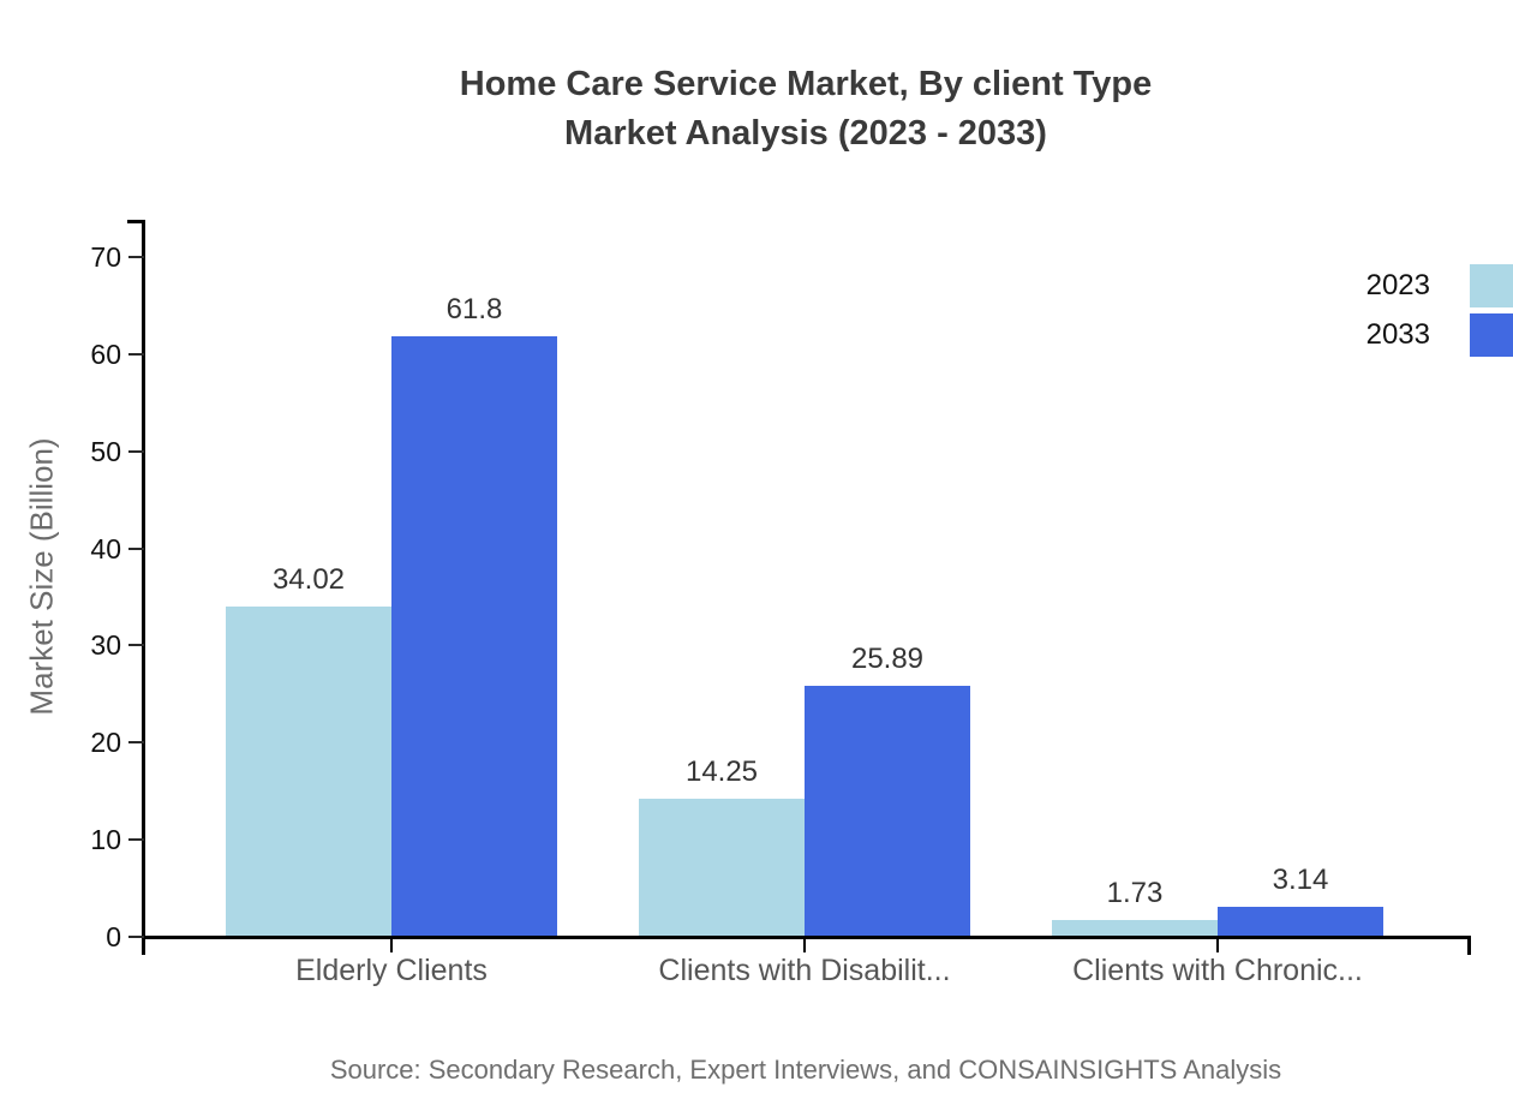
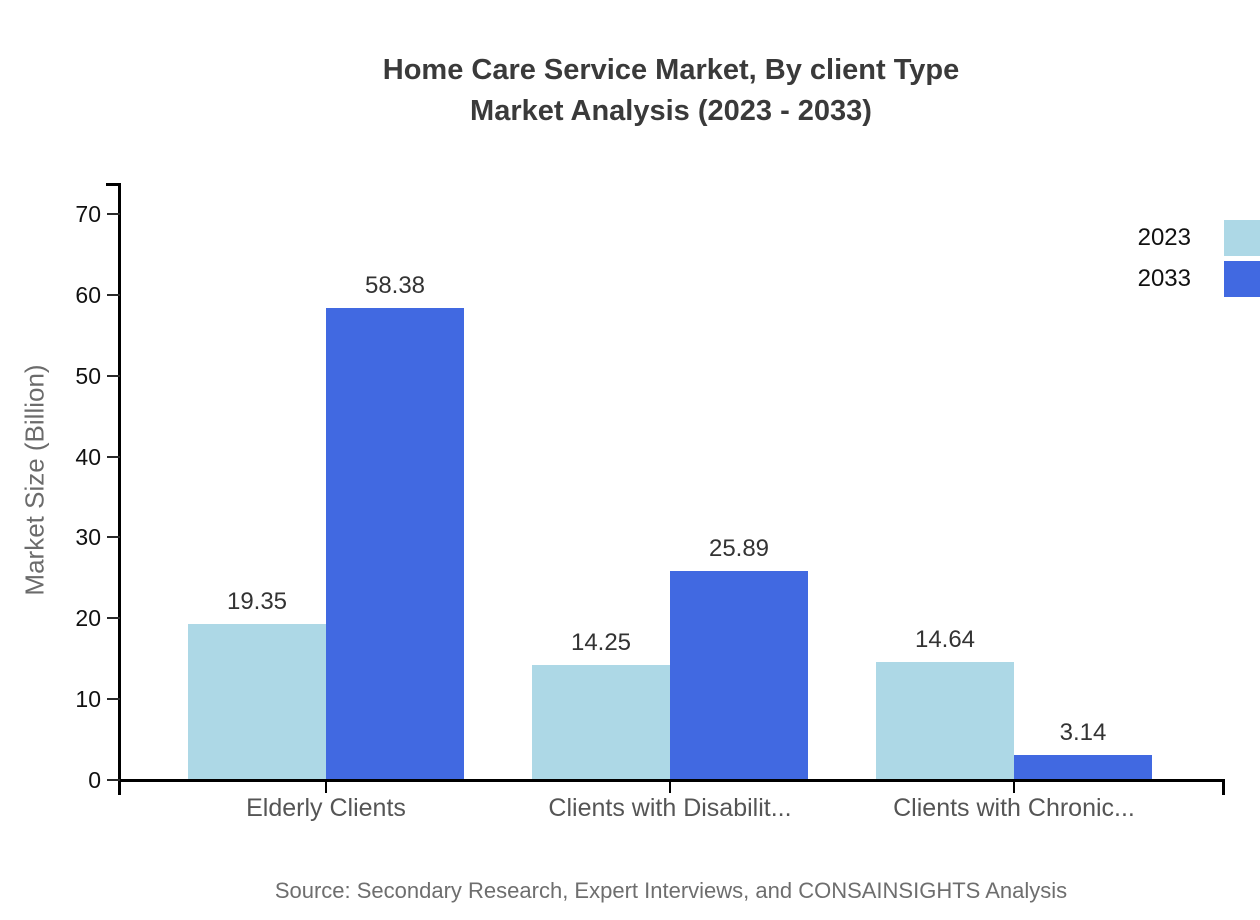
2023/Elderly Clients: 34.02 -> 19.35
2033/Elderly Clients: 61.8 -> 58.38
2023/Clients with Chronic...: 1.73 -> 14.64
